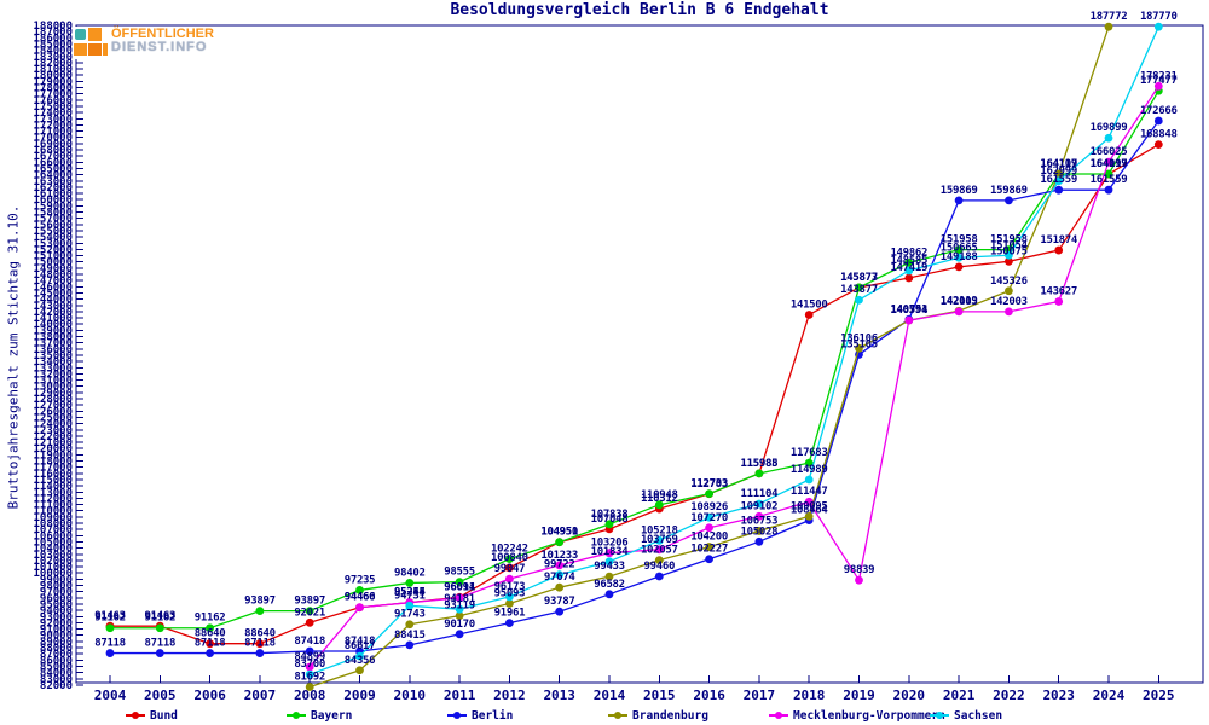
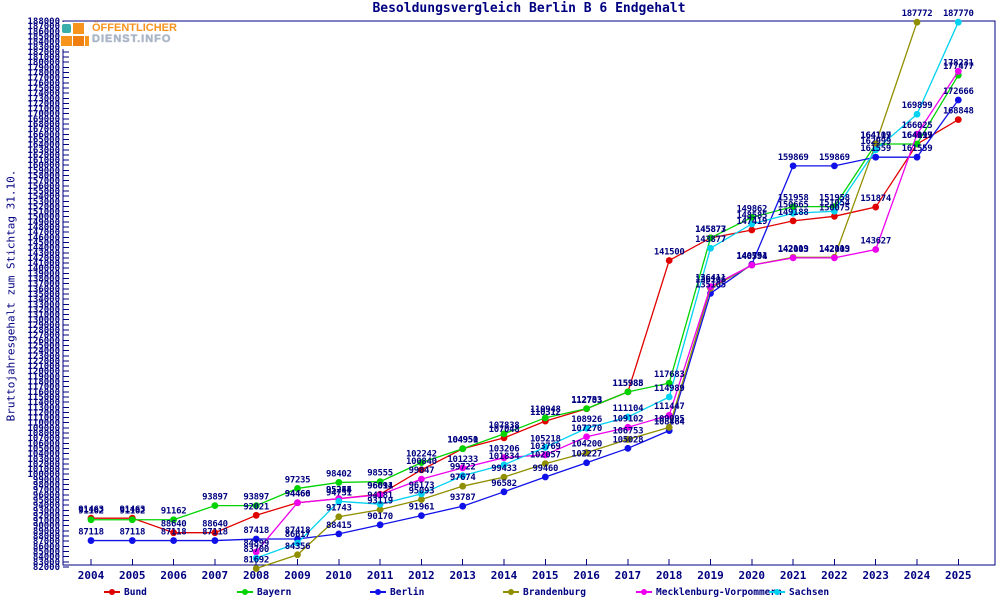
Mecklenburg-Vorpommern/2019: 98839 -> 136411
Brandenburg/2022: 145326 -> 142119
